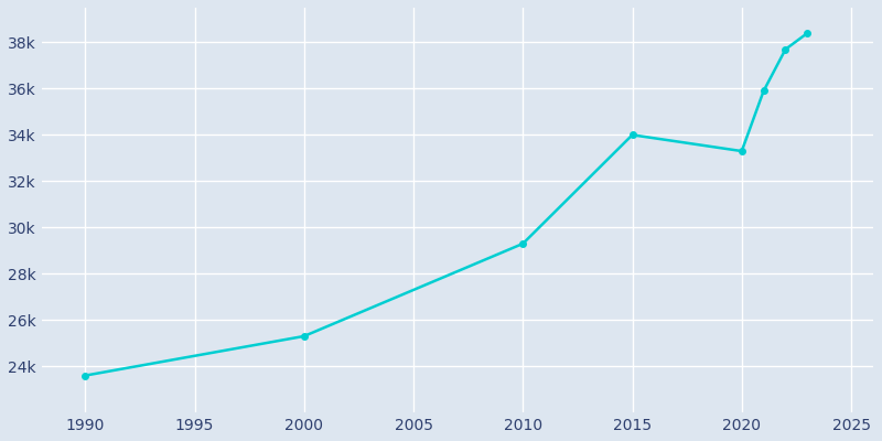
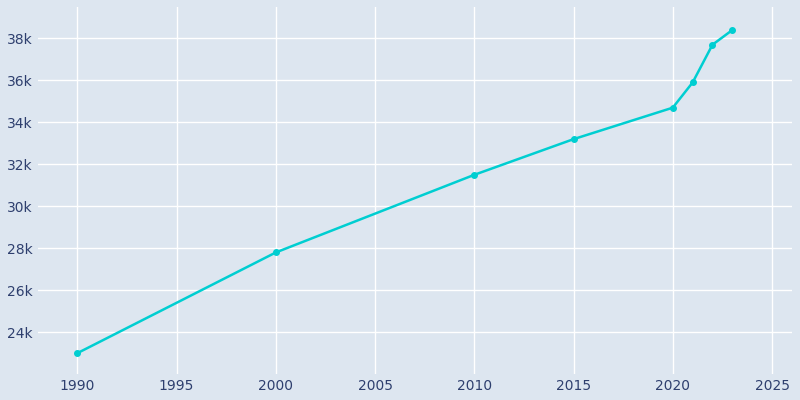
1990: 23.6k -> 23.0k
2000: 25.3k -> 27.8k
2010: 29.3k -> 31.5k
2015: 34.0k -> 33.2k
2020: 33.3k -> 34.7k
